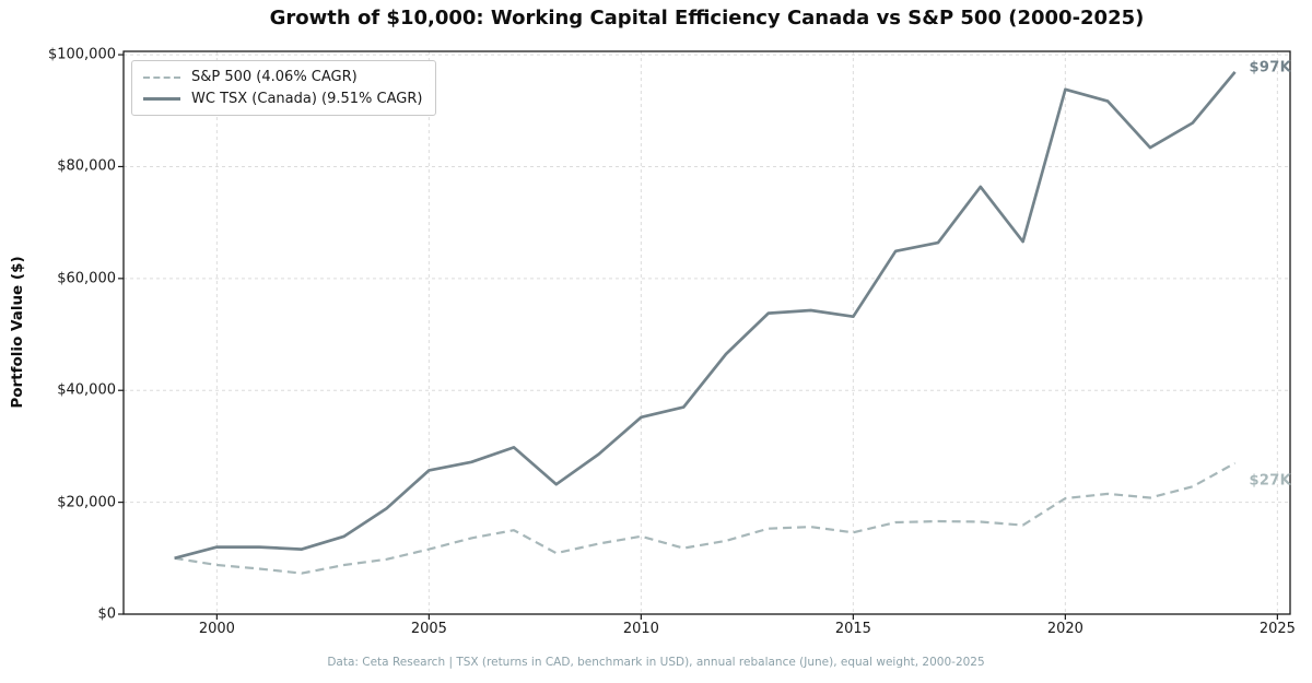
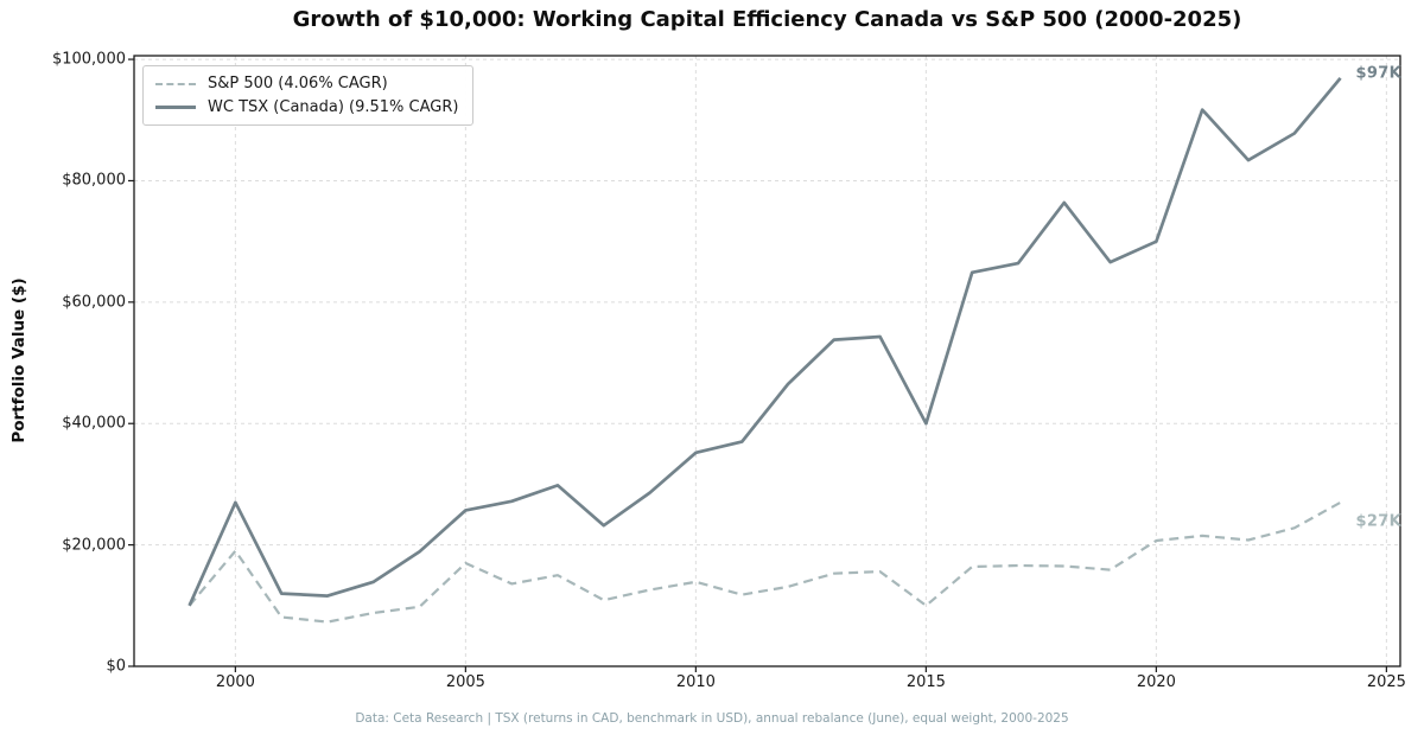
S&P 500 (4.06% CAGR)/2000: $9000 -> $19000
WC TSX (Canada) (9.51% CAGR)/2000: $12000 -> $27000
S&P 500 (4.06% CAGR)/2005: $12000 -> $17000
S&P 500 (4.06% CAGR)/2015: $15000 -> $10000
WC TSX (Canada) (9.51% CAGR)/2015: $53000 -> $40000
WC TSX (Canada) (9.51% CAGR)/2020: $94000 -> $70000
